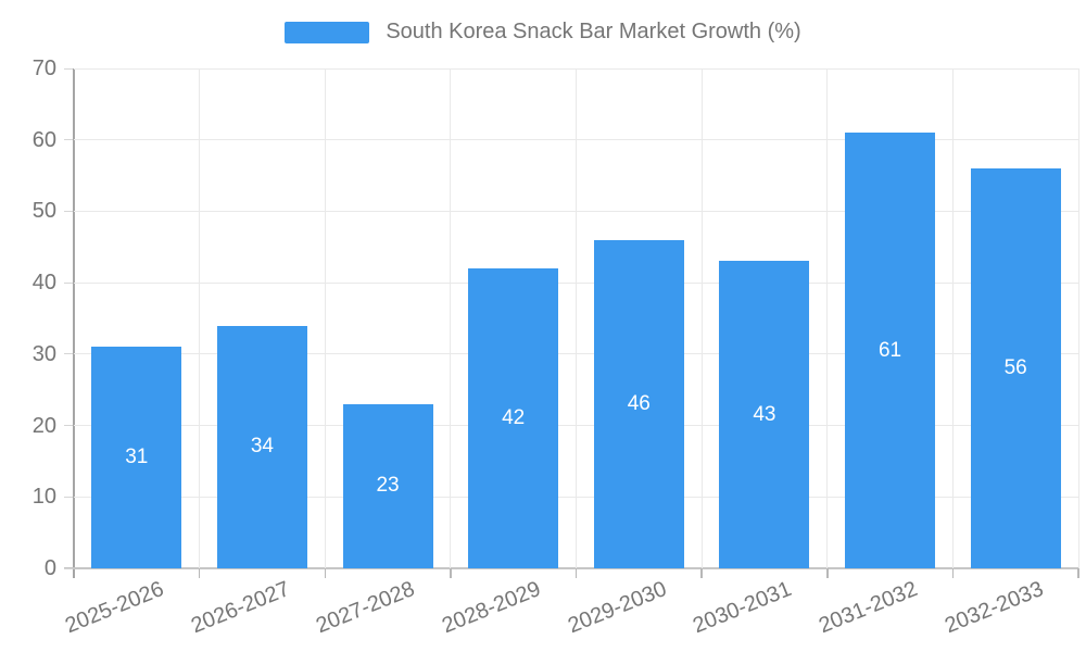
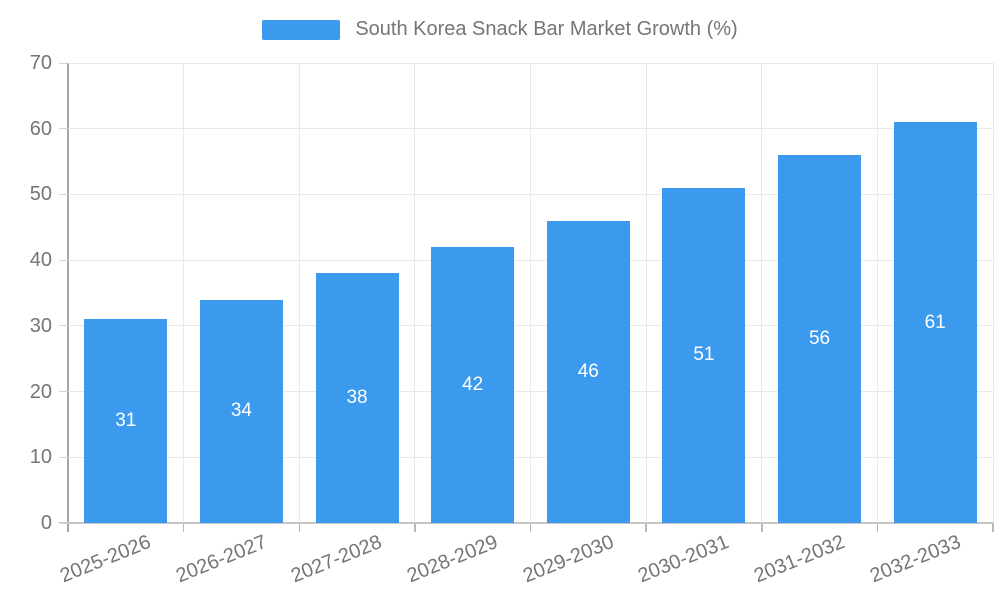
2027-2028: 23 -> 38
2030-2031: 43 -> 51
2031-2032: 61 -> 56
2032-2033: 56 -> 61
